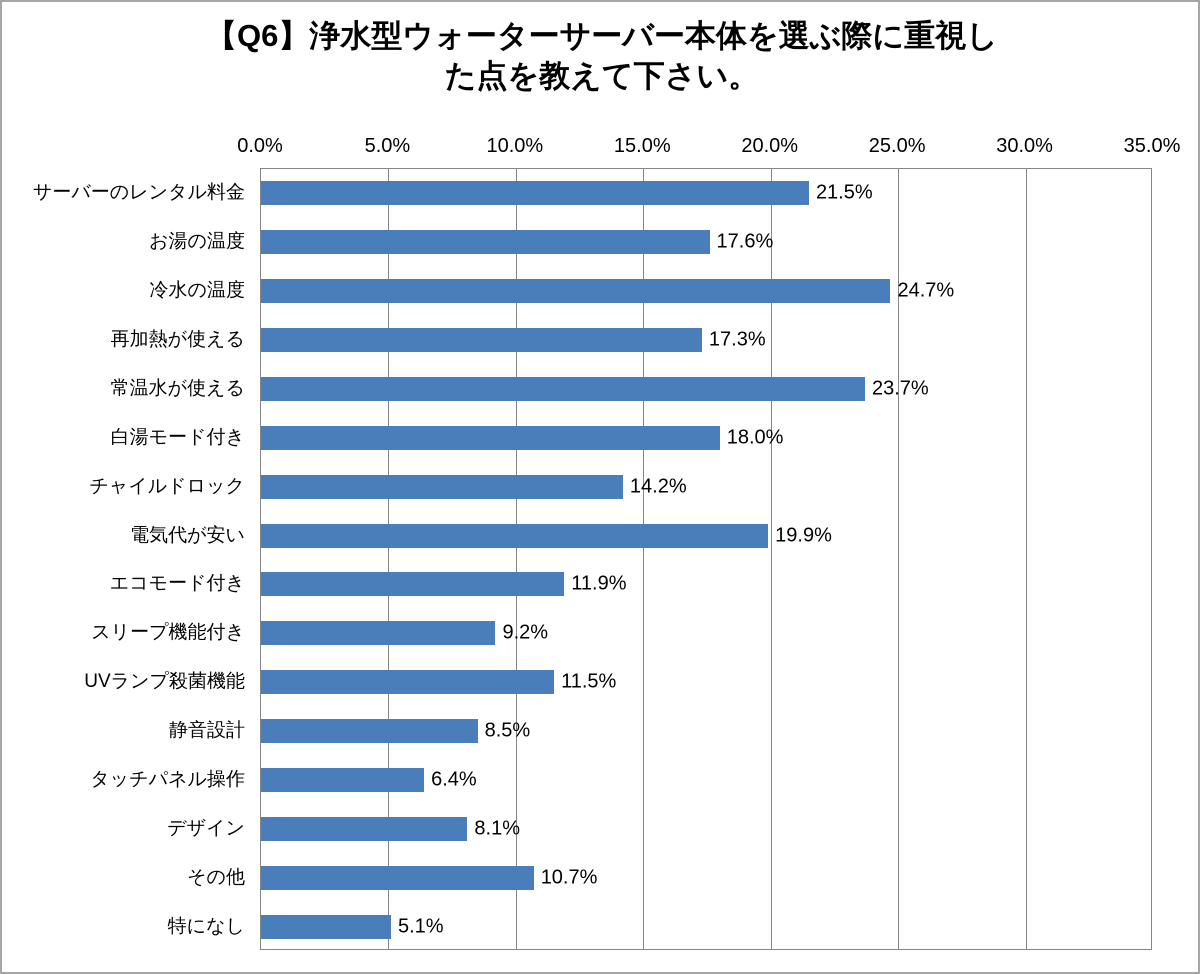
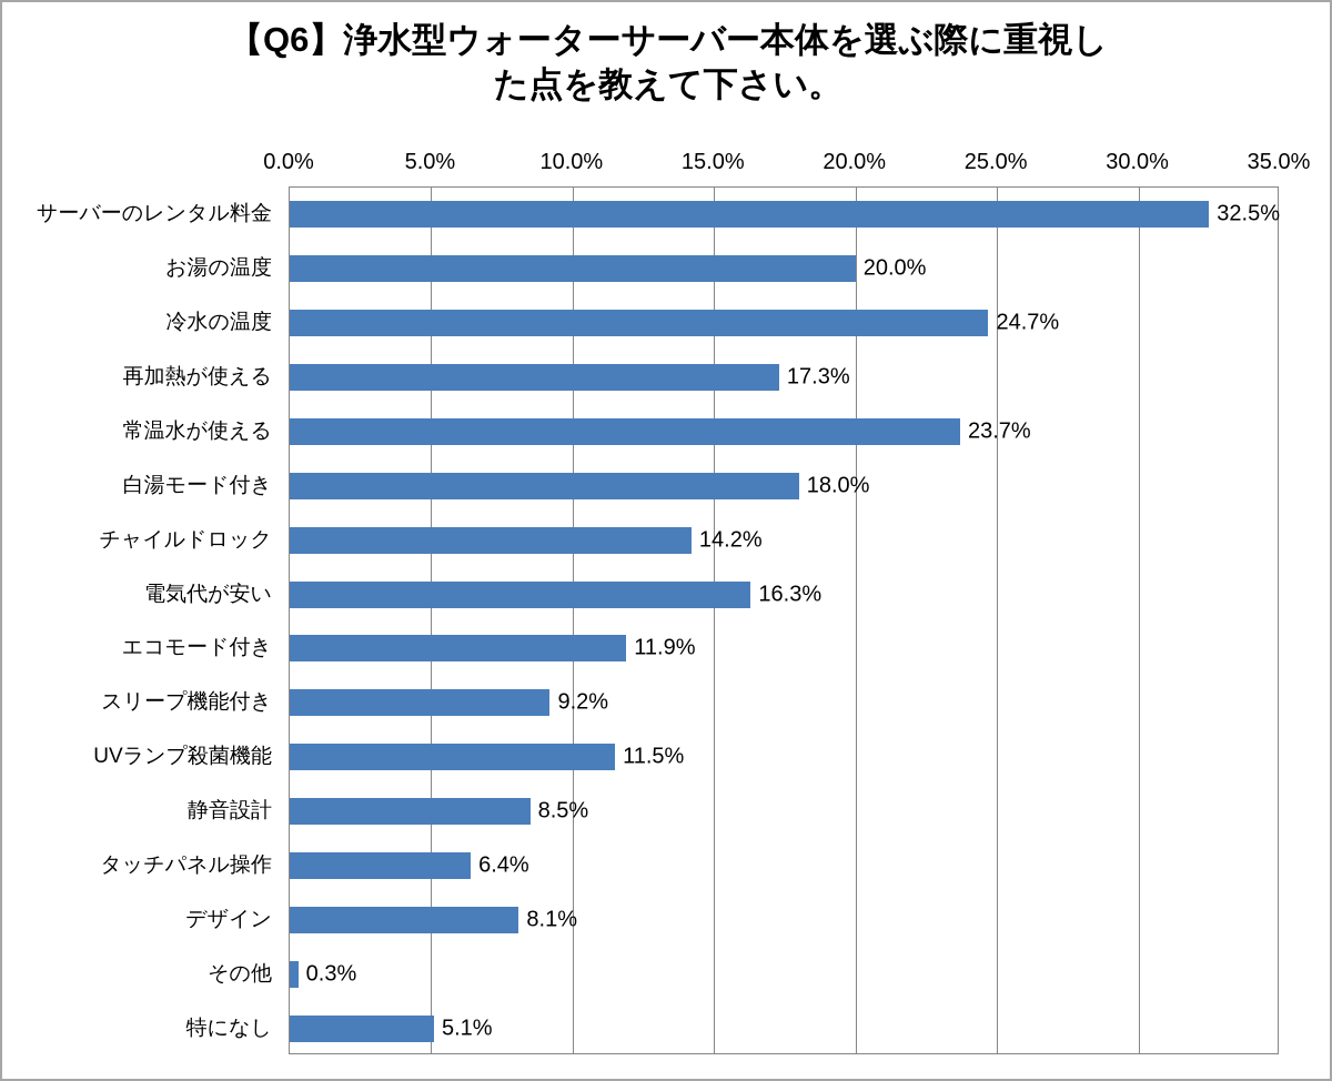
サーバーのレンタル料金: 21.5% -> 32.5%
お湯の温度: 17.6% -> 20.0%
電気代が安い: 19.9% -> 16.3%
その他: 10.7% -> 0.3%
